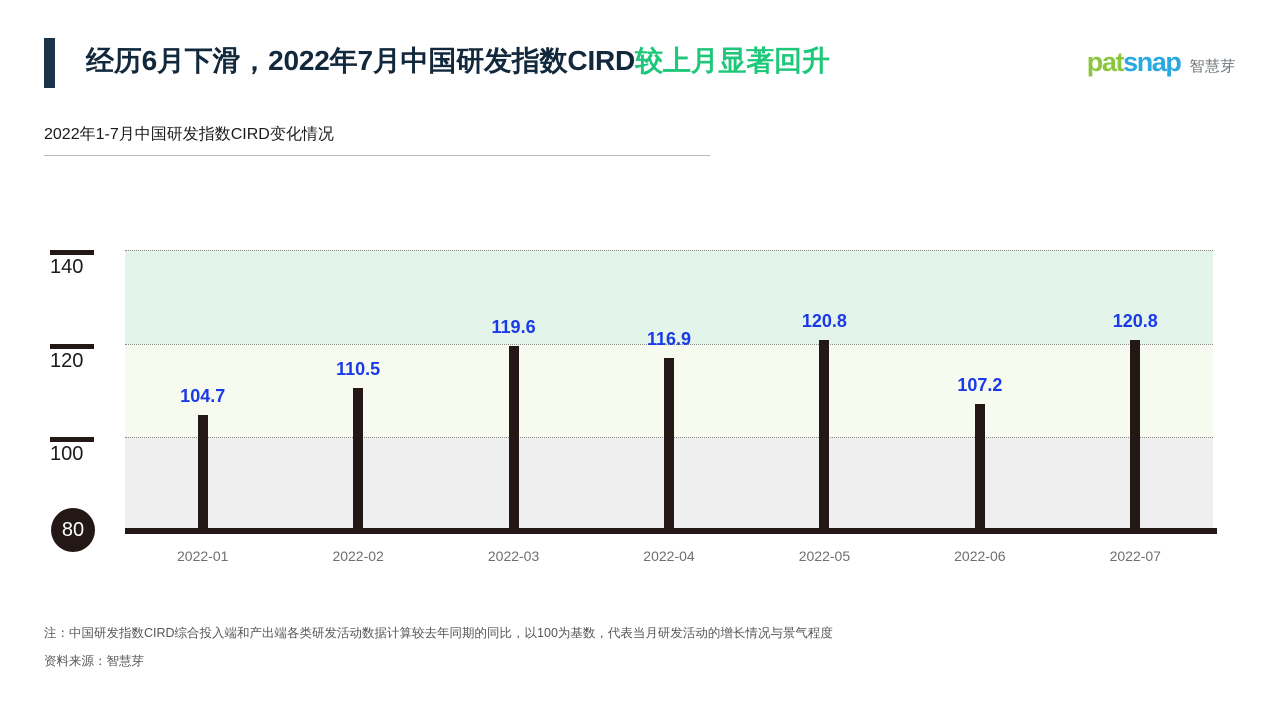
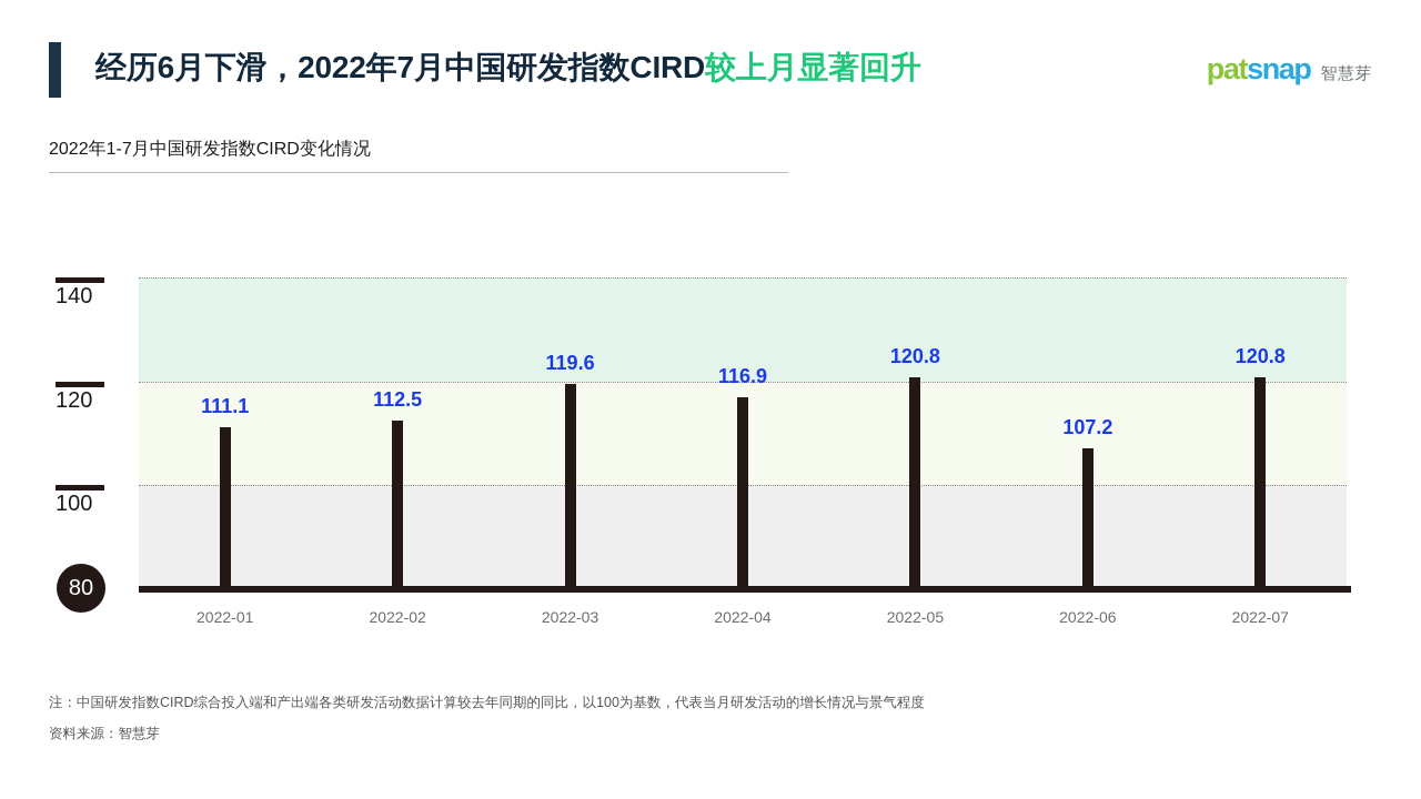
2022-01: 104.7 -> 111.1
2022-02: 110.5 -> 112.5
